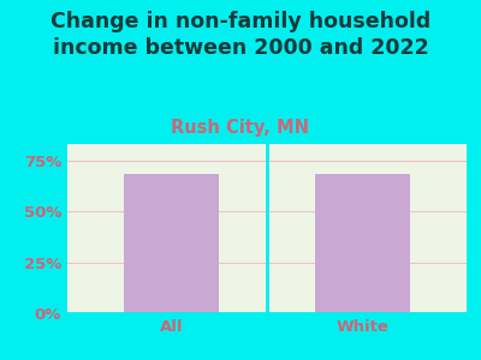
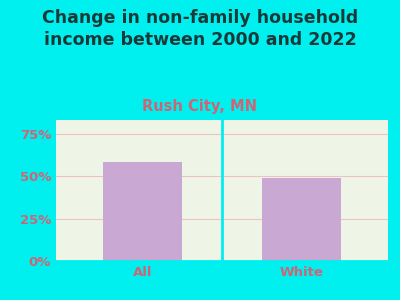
All: 68% -> 58%
White: 68% -> 49%
